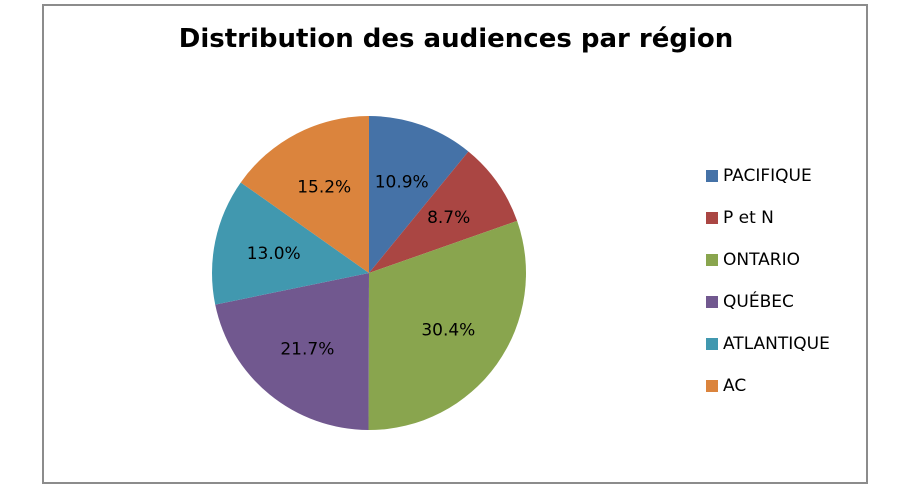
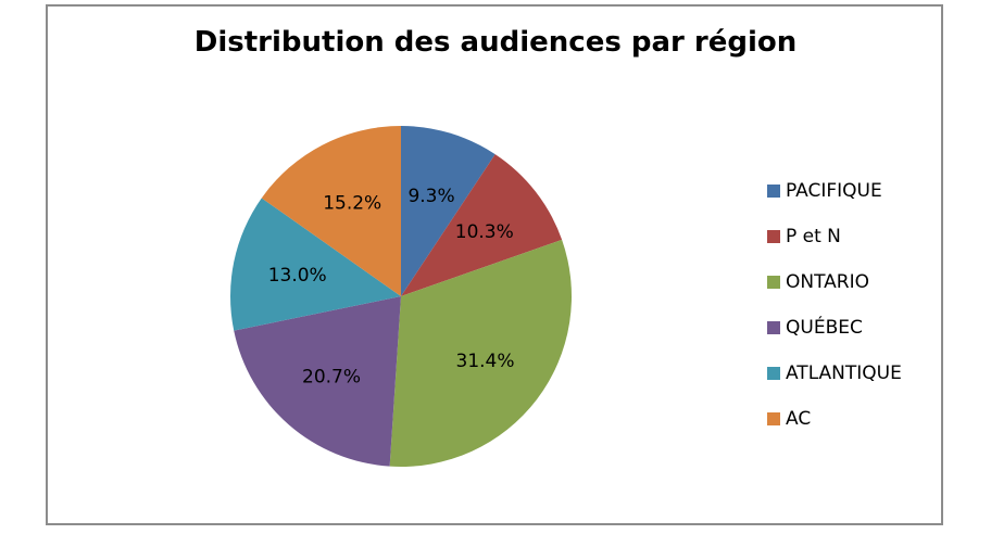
PACIFIQUE: 10.9% -> 9.3%
P et N: 8.7% -> 10.3%
ONTARIO: 30.4% -> 31.4%
QUÉBEC: 21.7% -> 20.7%
